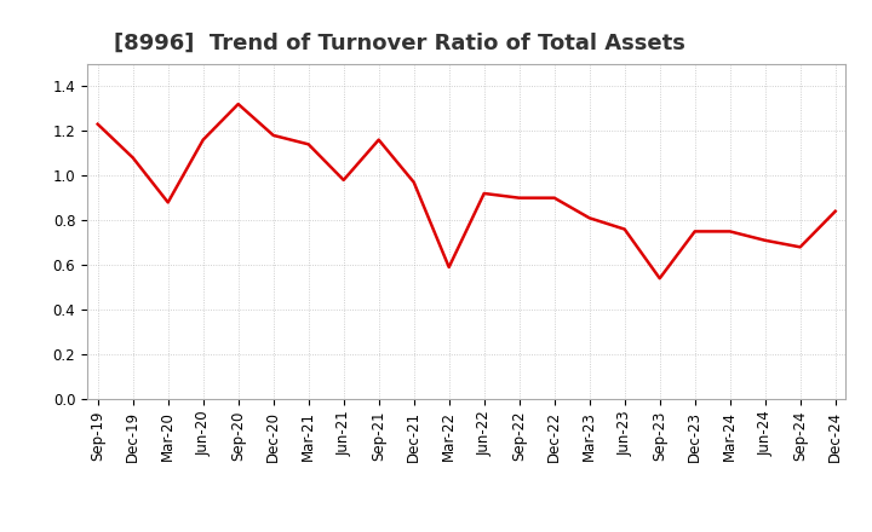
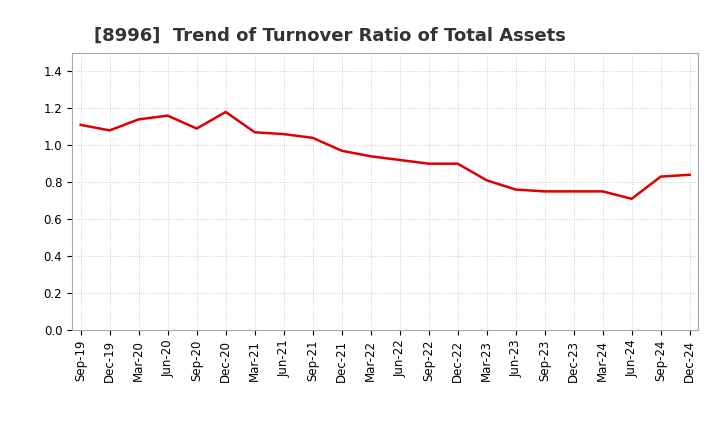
Sep-19: 1.23 -> 1.11
Mar-20: 0.88 -> 1.14
Sep-20: 1.32 -> 1.09
Mar-21: 1.14 -> 1.07
Jun-21: 0.98 -> 1.06
Sep-21: 1.16 -> 1.04
Mar-22: 0.59 -> 0.94
Sep-23: 0.54 -> 0.75
Sep-24: 0.68 -> 0.83
